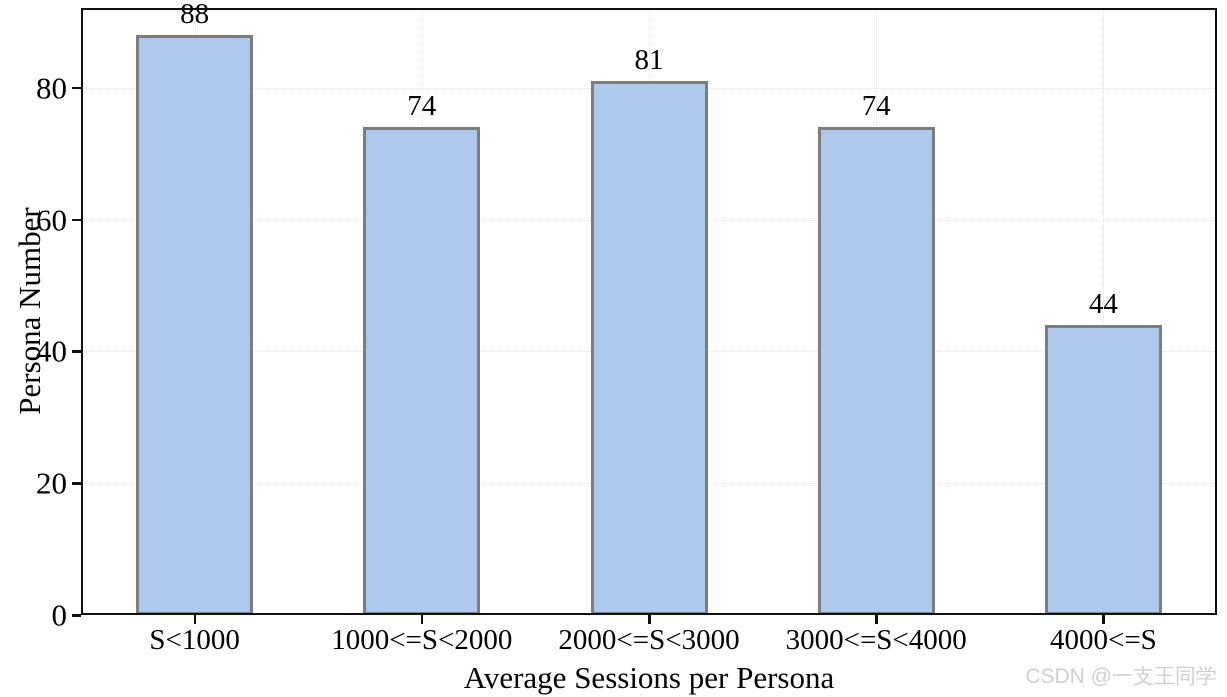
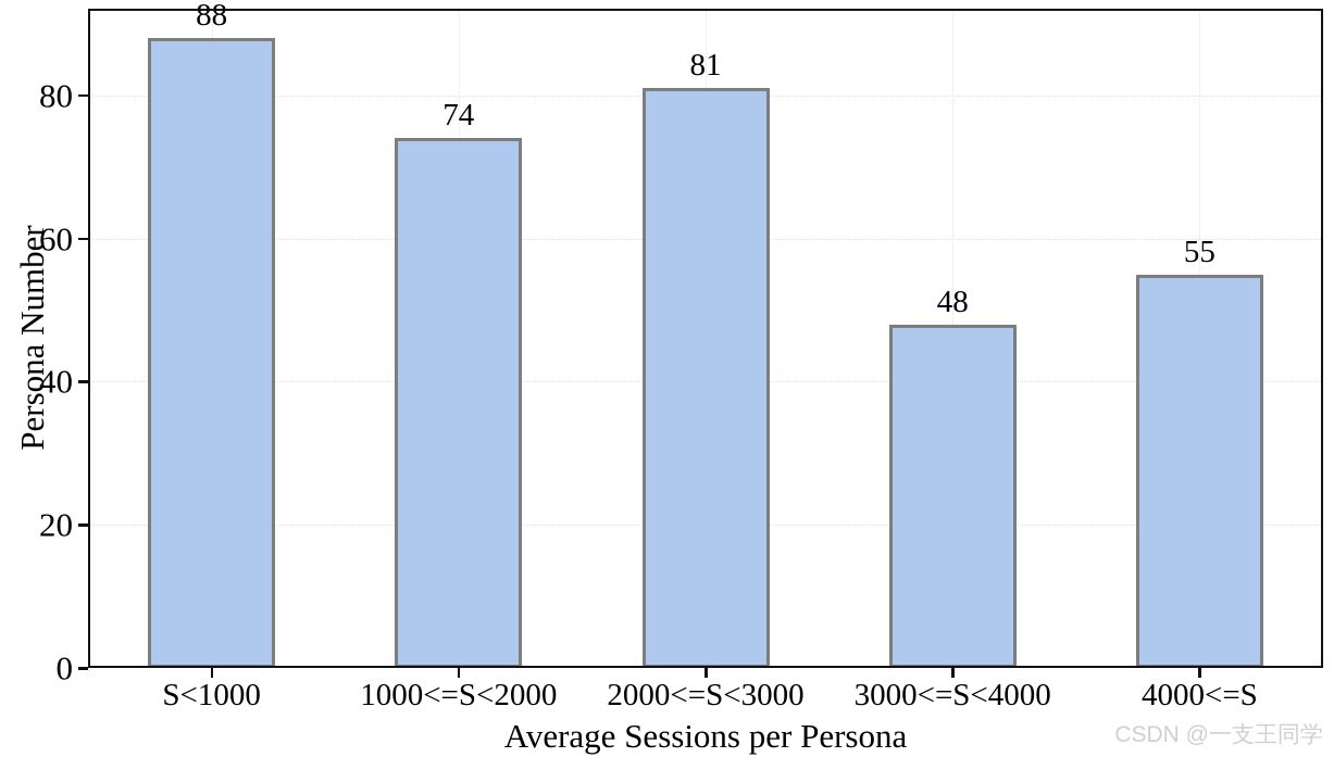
3000<=S<4000: 74 -> 48
4000<=S: 44 -> 55
